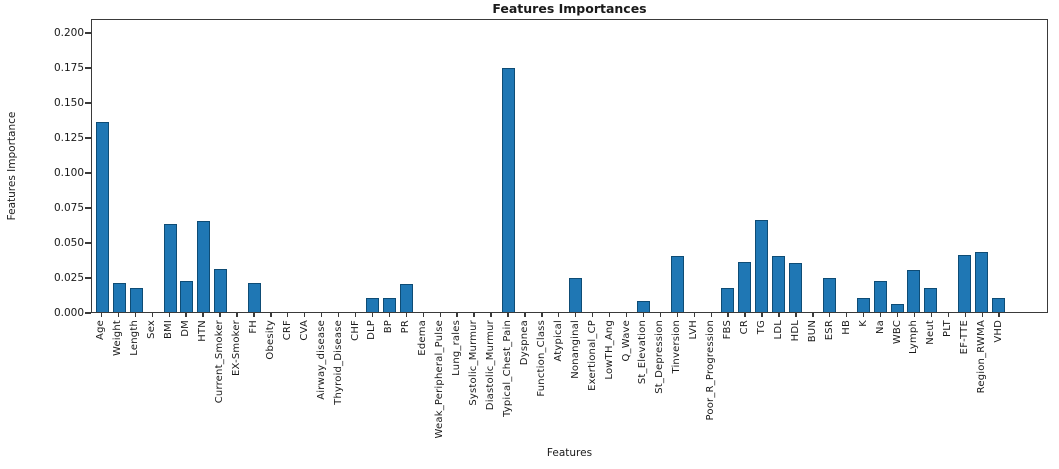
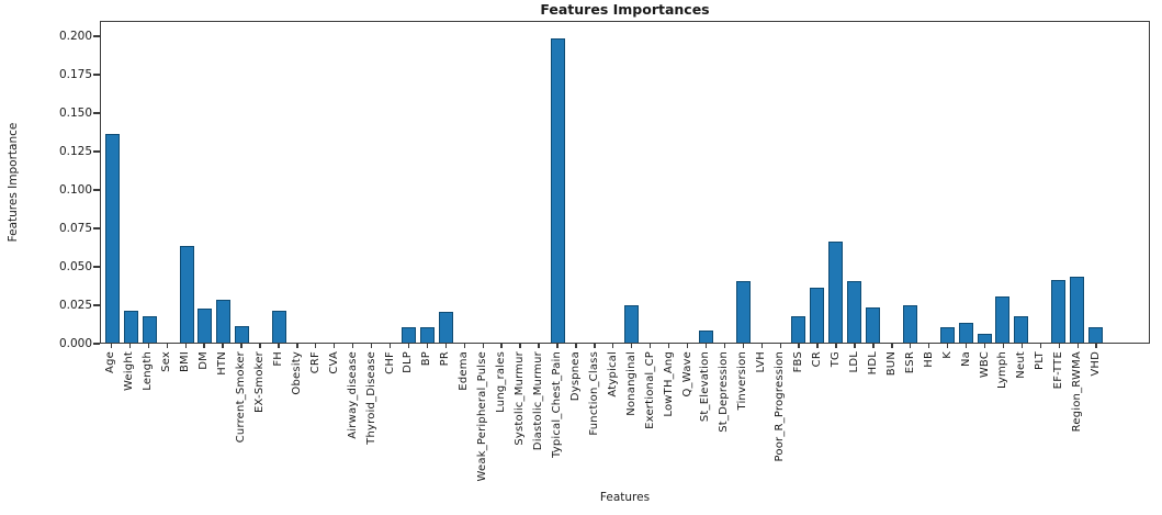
HTN: 0.065 -> 0.028
Current_Smoker: 0.031 -> 0.011
Typical_Chest_Pain: 0.174 -> 0.198
HDL: 0.035 -> 0.023
Na: 0.022 -> 0.013
